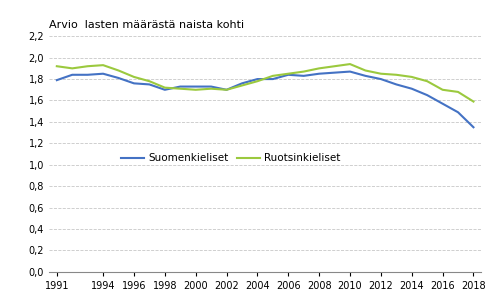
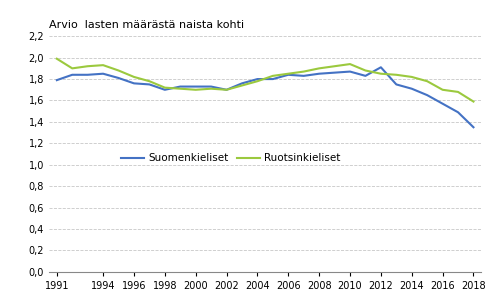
Ruotsinkieliset/1991: 1,92 -> 1,99
Suomenkieliset/2012: 1,80 -> 1,91
